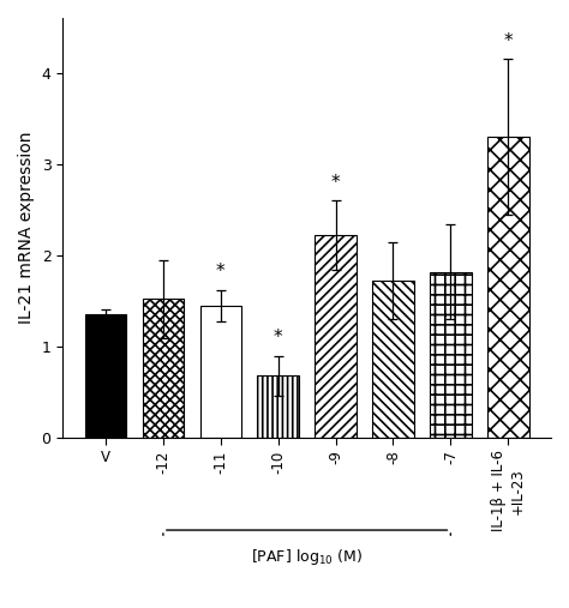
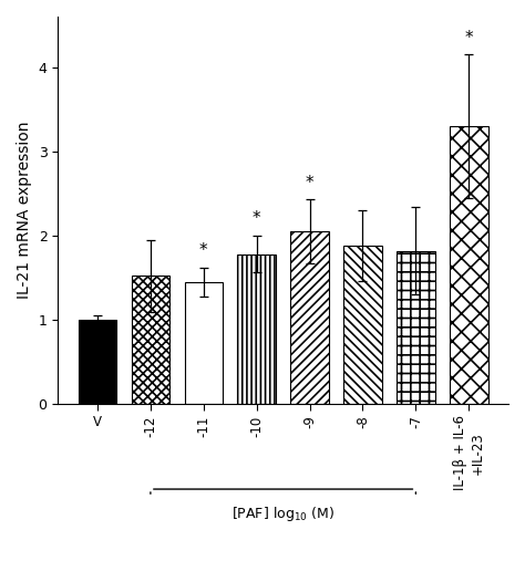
V: 1.36 -> 1.00
-10: 0.68 -> 1.78
-9: 2.22 -> 2.05
-8: 1.72 -> 1.88
